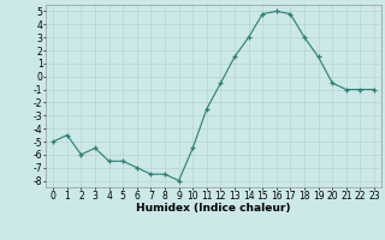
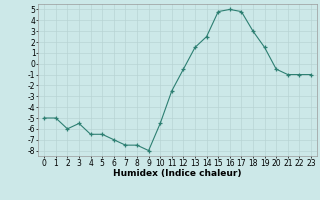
1: -4.5 -> -5.0
14: 3.0 -> 2.5
